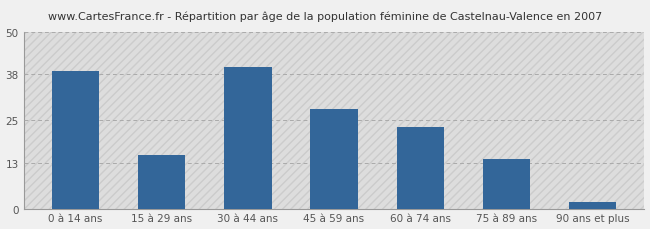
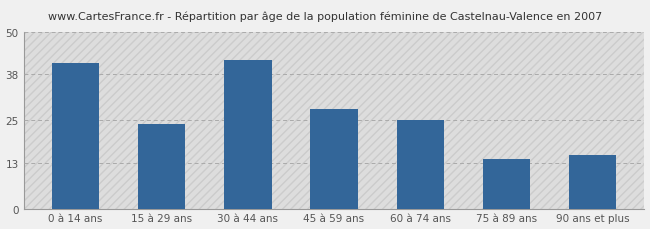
0 à 14 ans: 39 -> 41
15 à 29 ans: 15 -> 24
30 à 44 ans: 40 -> 42
60 à 74 ans: 23 -> 25
90 ans et plus: 2 -> 15
